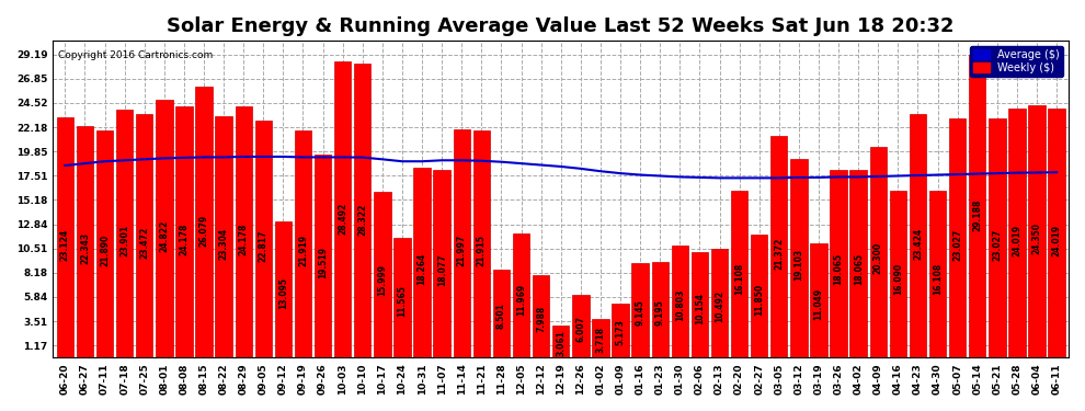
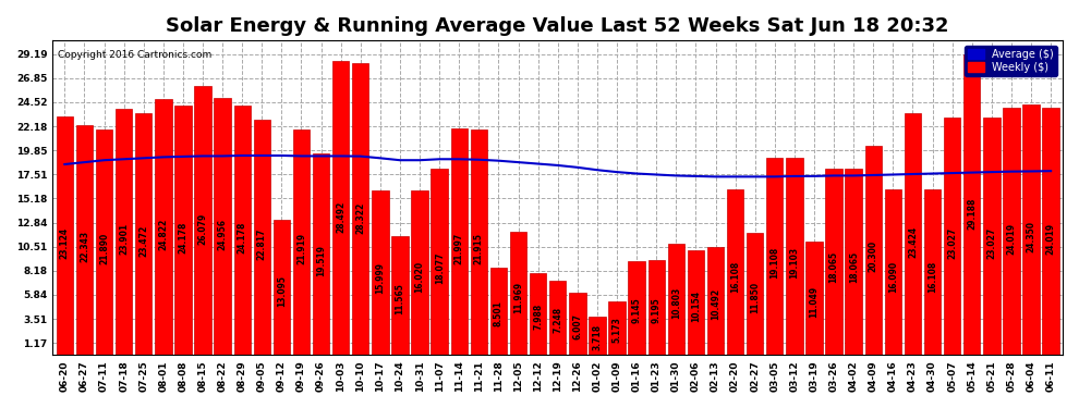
Weekly ($)/08-22: 23.304 -> 24.956
Weekly ($)/10-31: 18.264 -> 16.020
Weekly ($)/12-19: 3.061 -> 7.248
Weekly ($)/03-05: 21.372 -> 19.108
